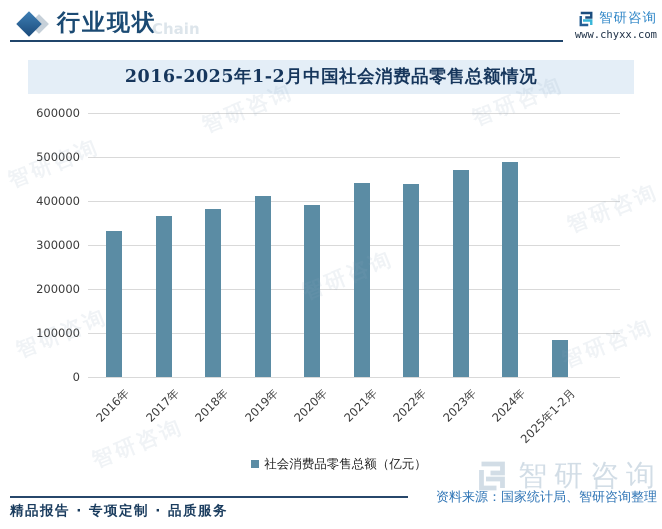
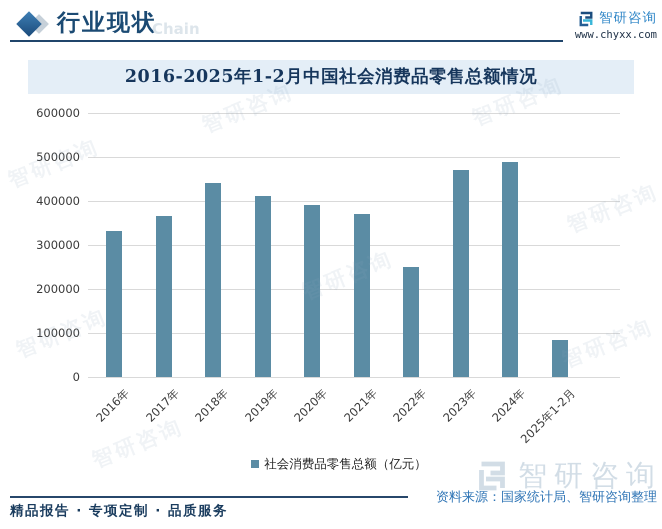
2018年: 380000 -> 440000
2021年: 440000 -> 370000
2022年: 440000 -> 250000
